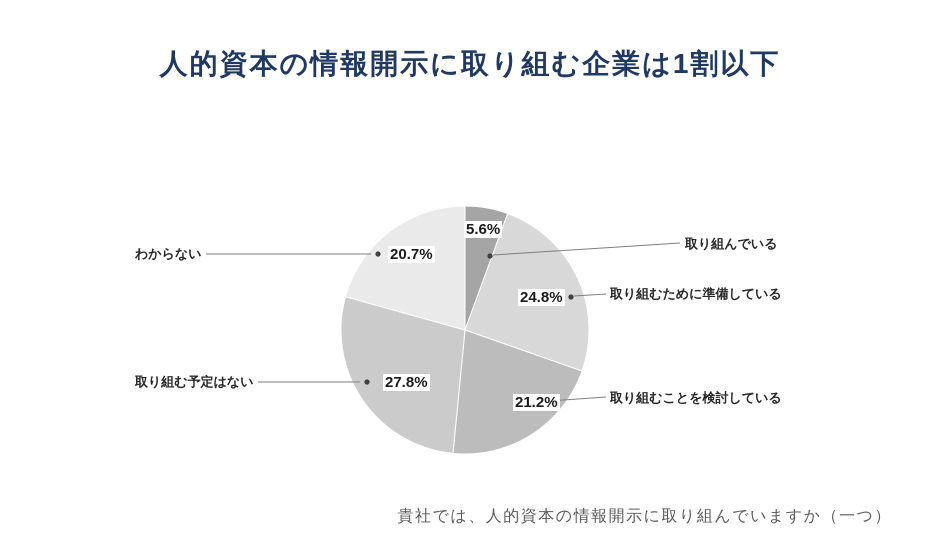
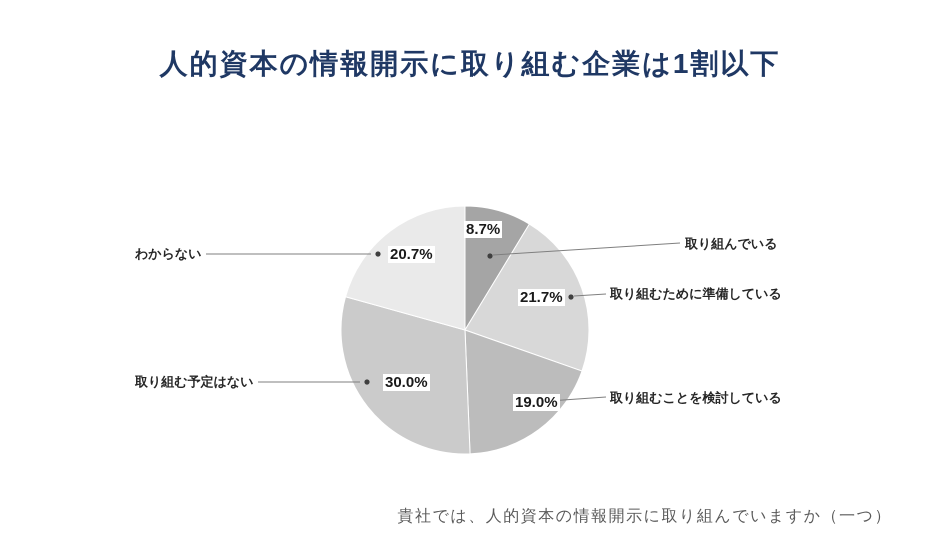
取り組んでいる: 5.6% -> 8.7%
取り組むために準備している: 24.8% -> 21.7%
取り組むことを検討している: 21.2% -> 19.0%
取り組む予定はない: 27.8% -> 30.0%
